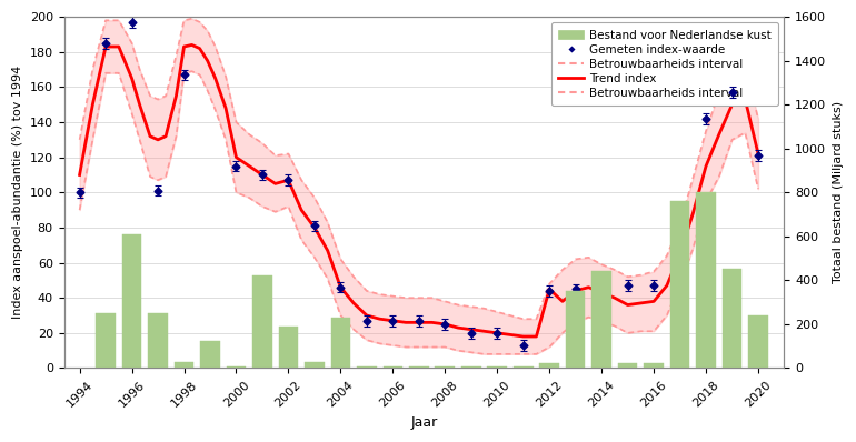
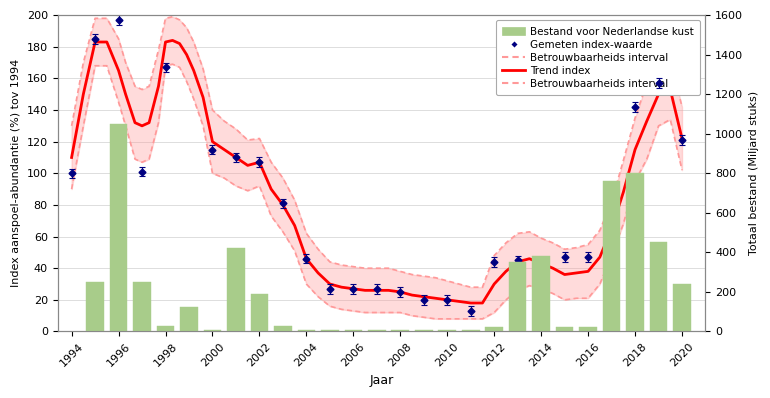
Bestand voor Nederlandse kust/1996: 610 -> 1050
Bestand voor Nederlandse kust/2004: 230 -> 0
Trend index/2012: 45 -> 30
Bestand voor Nederlandse kust/2014: 440 -> 380
